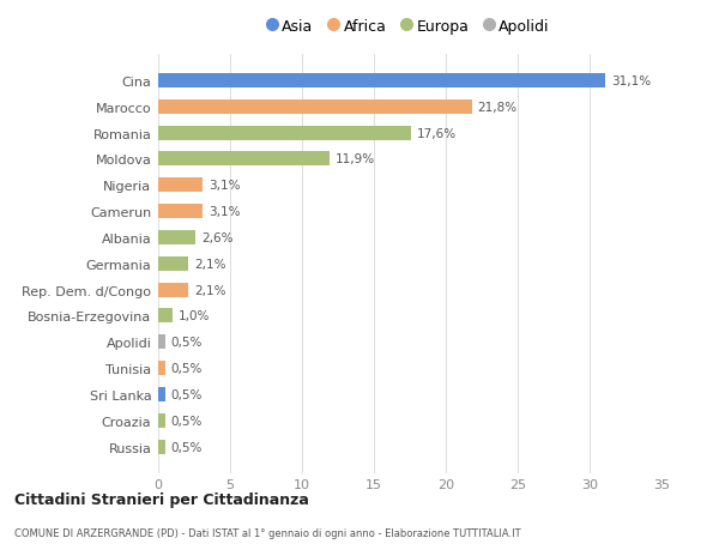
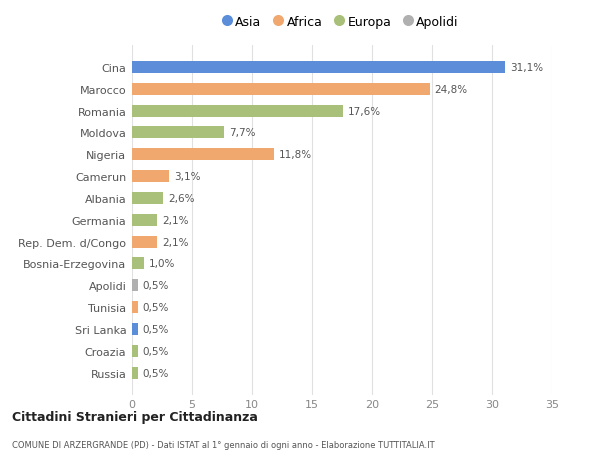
Marocco: 21,8% -> 24,8%
Moldova: 11,9% -> 7,7%
Nigeria: 3,1% -> 11,8%
